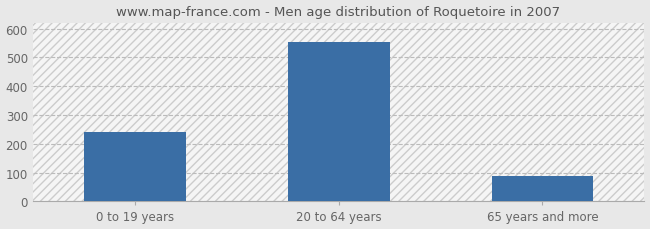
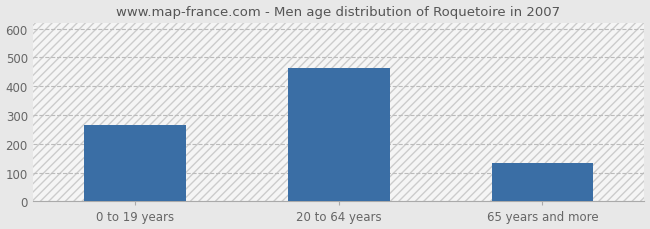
0 to 19 years: 240 -> 265
20 to 64 years: 553 -> 465
65 years and more: 90 -> 135
